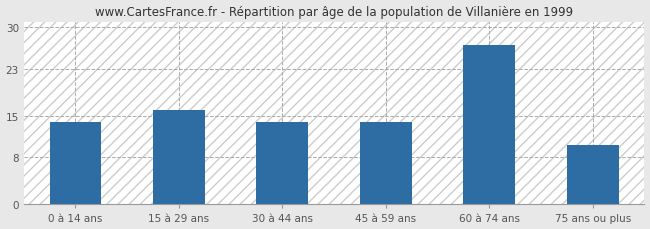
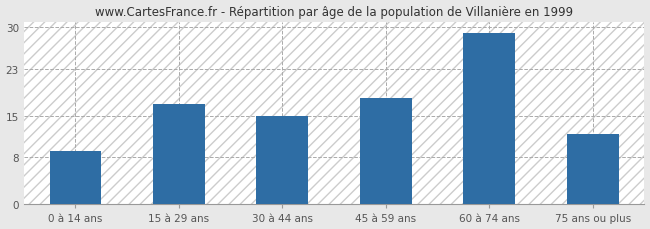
0 à 14 ans: 14 -> 9
15 à 29 ans: 16 -> 17
30 à 44 ans: 14 -> 15
45 à 59 ans: 14 -> 18
60 à 74 ans: 27 -> 29
75 ans ou plus: 10 -> 12
